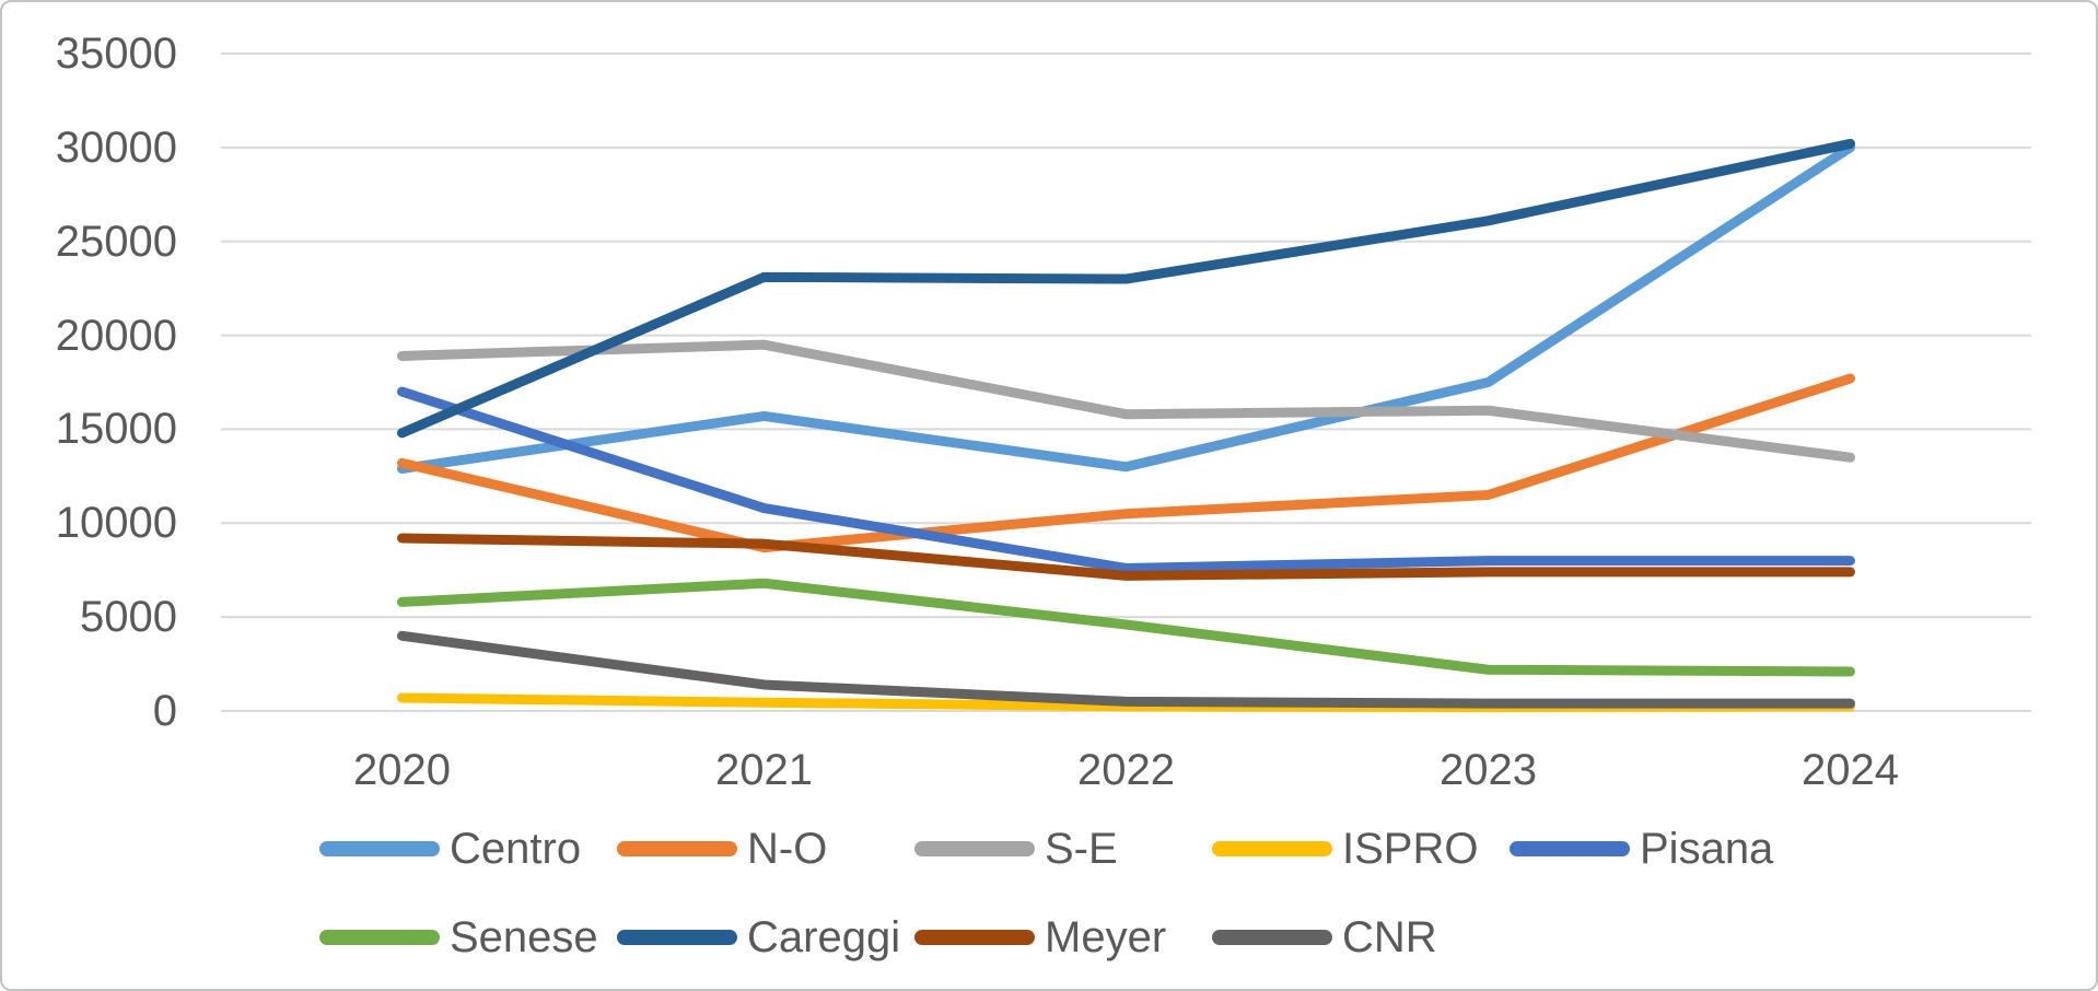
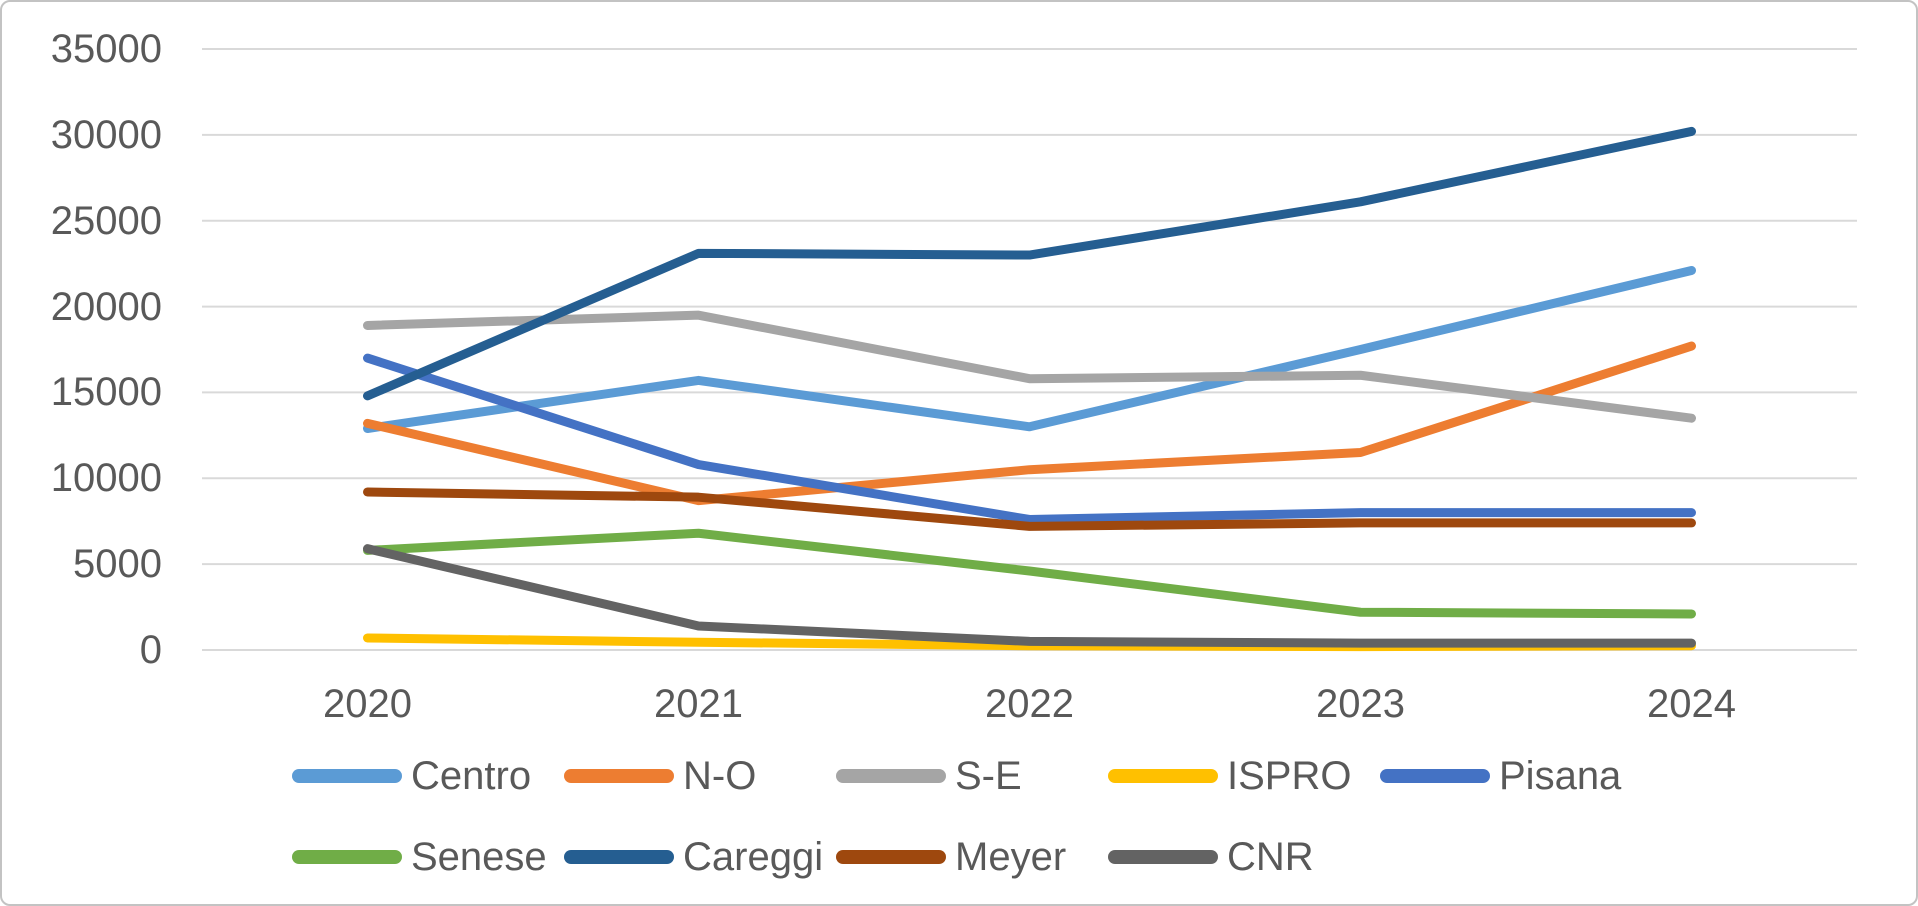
CNR/2020: 4000 -> 5900
Centro/2024: 30000 -> 22100
